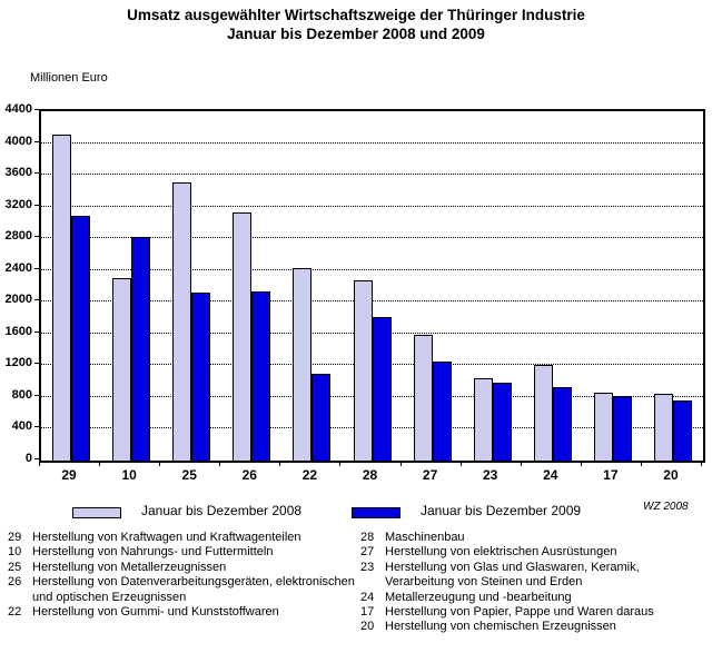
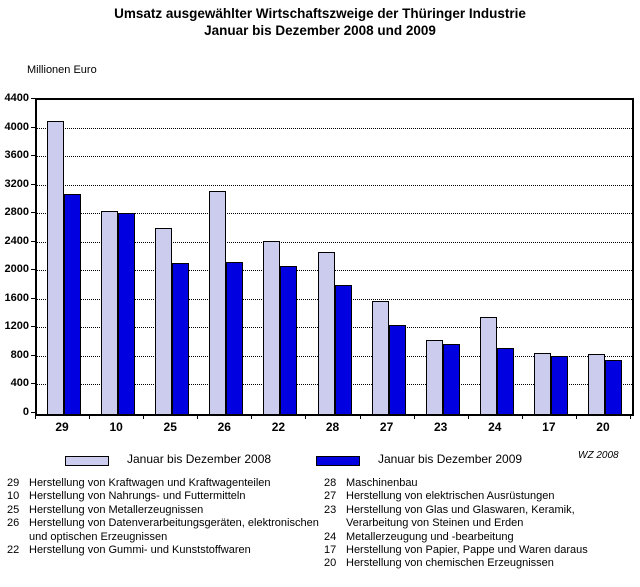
Januar bis Dezember 2008/10: 2300 -> 2800
Januar bis Dezember 2008/25: 3500 -> 2600
Januar bis Dezember 2009/22: 1100 -> 2100
Januar bis Dezember 2008/24: 1200 -> 1400
